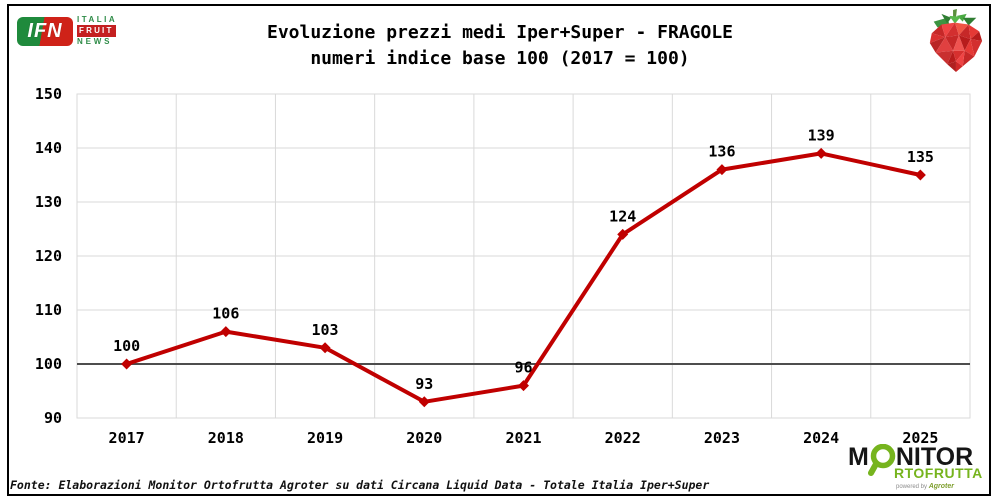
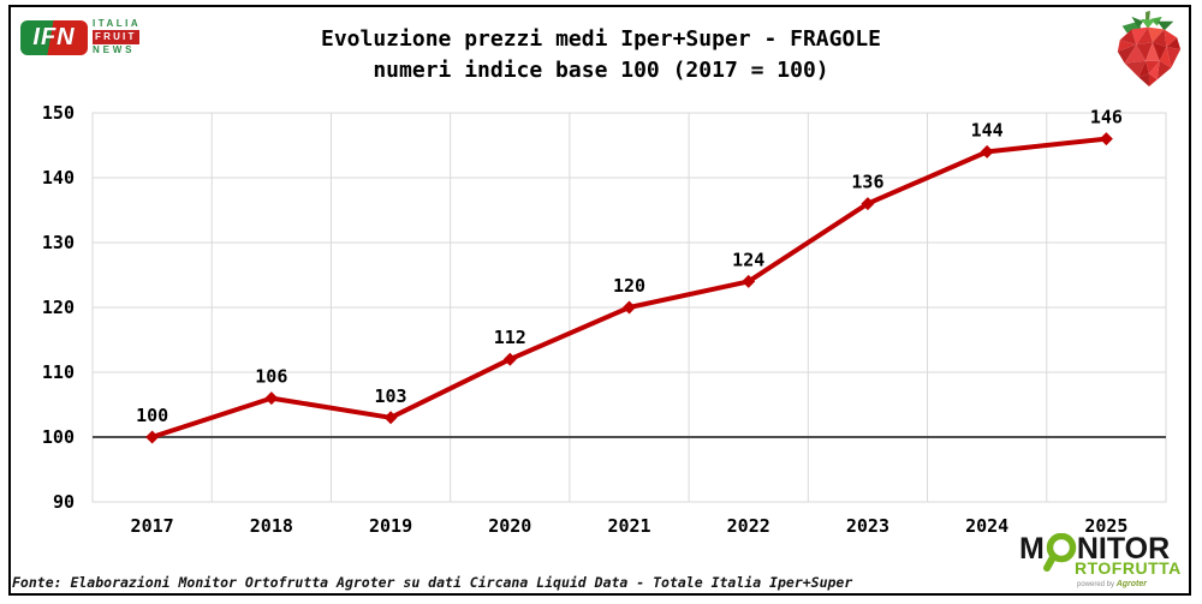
2020: 93 -> 112
2021: 96 -> 120
2024: 139 -> 144
2025: 135 -> 146
